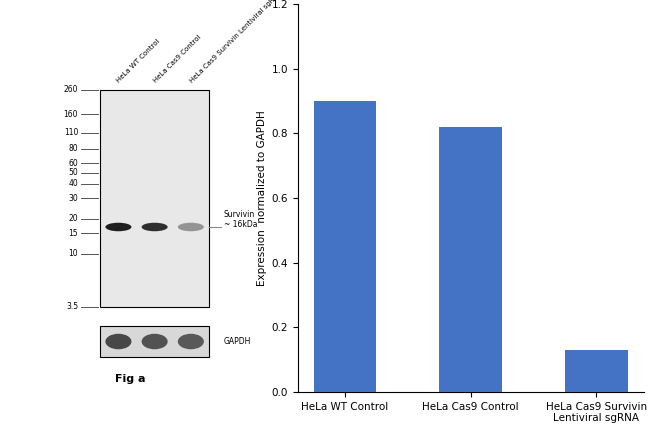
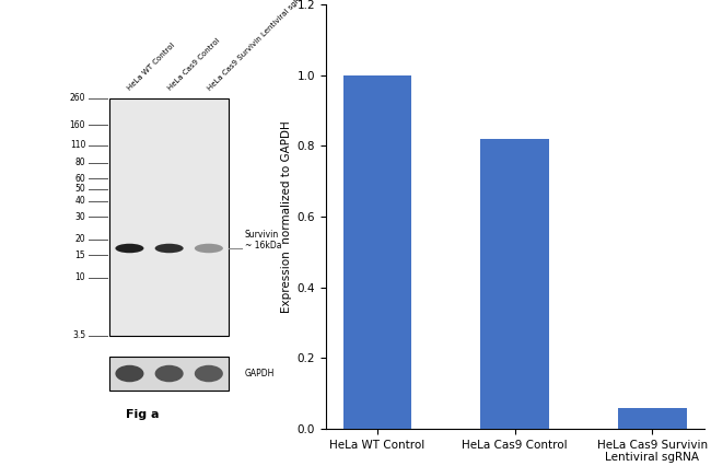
HeLa WT Control: 0.90 -> 1.00
HeLa Cas9 Survivin Lentiviral sgRNA: 0.13 -> 0.06
